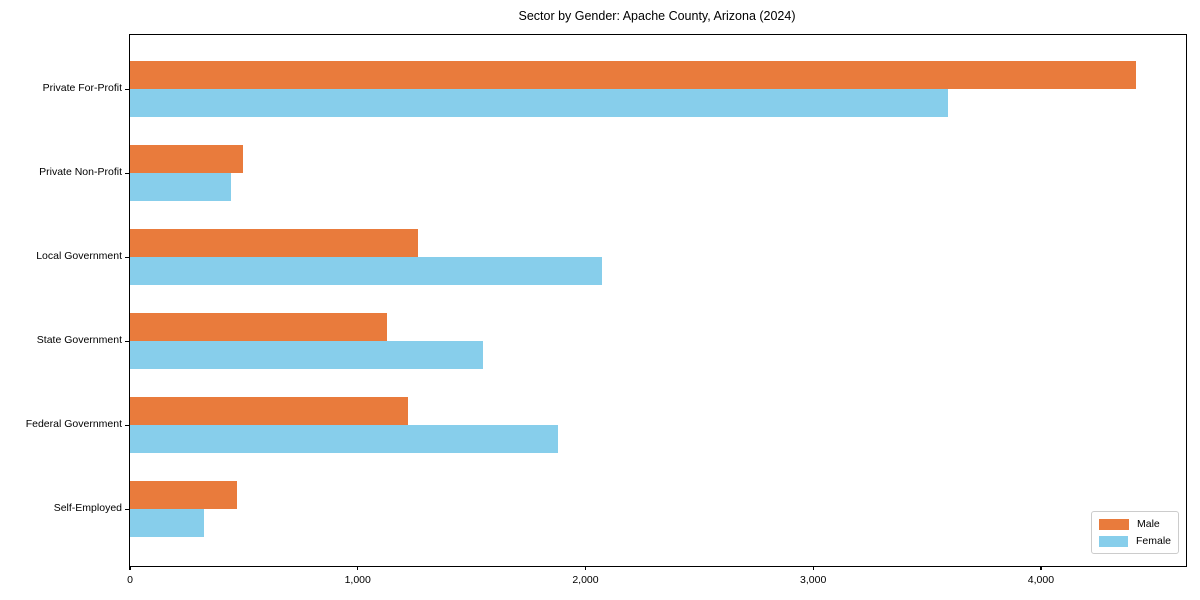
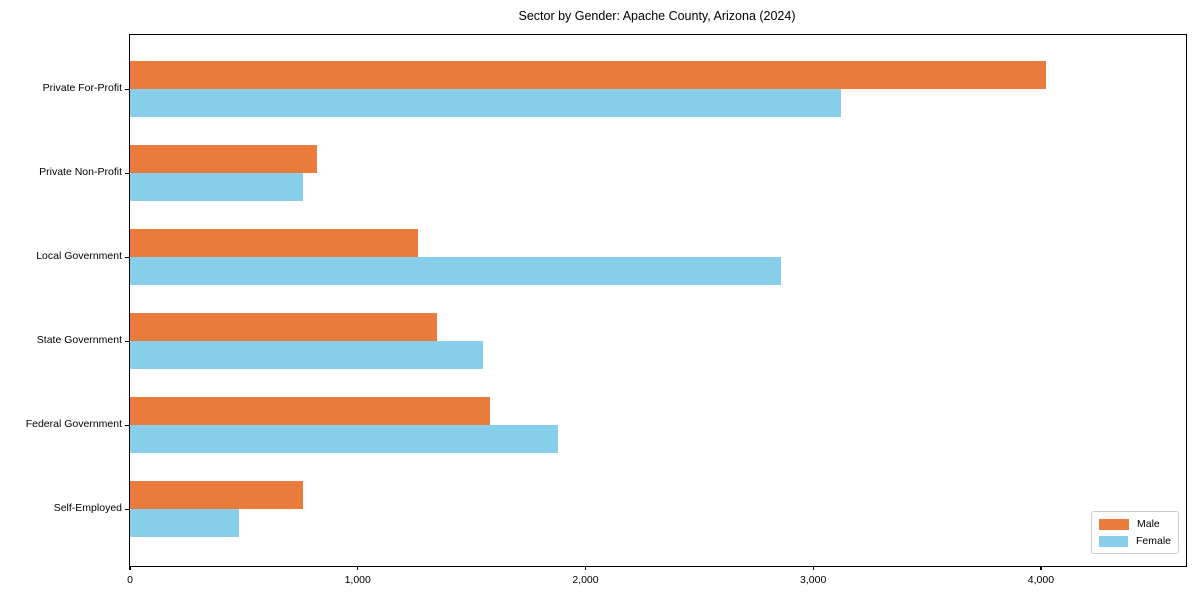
Male/Private For-Profit: 4420 -> 4020
Female/Private For-Profit: 3590 -> 3120
Male/Private Non-Profit: 500 -> 820
Female/Private Non-Profit: 440 -> 760
Female/Local Government: 2070 -> 2860
Male/State Government: 1130 -> 1350
Male/Federal Government: 1220 -> 1580
Male/Self-Employed: 470 -> 760
Female/Self-Employed: 330 -> 480
